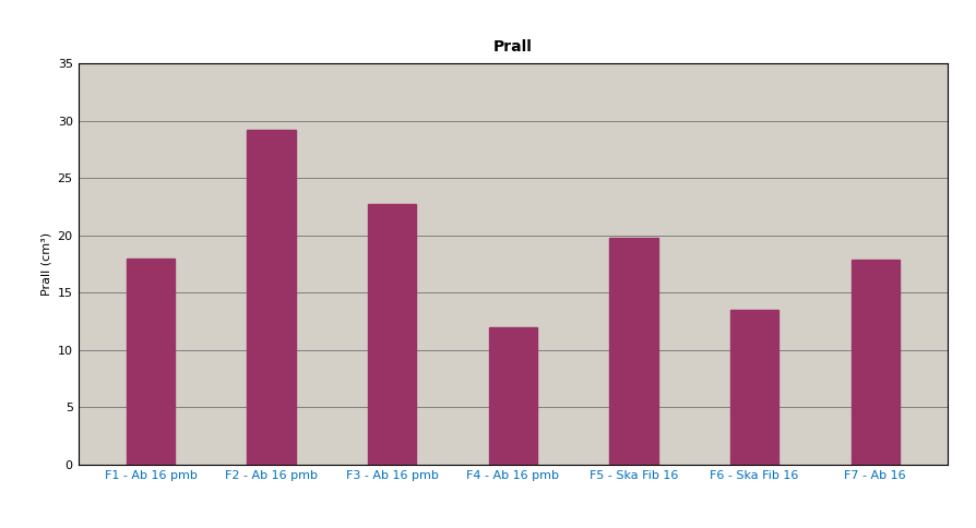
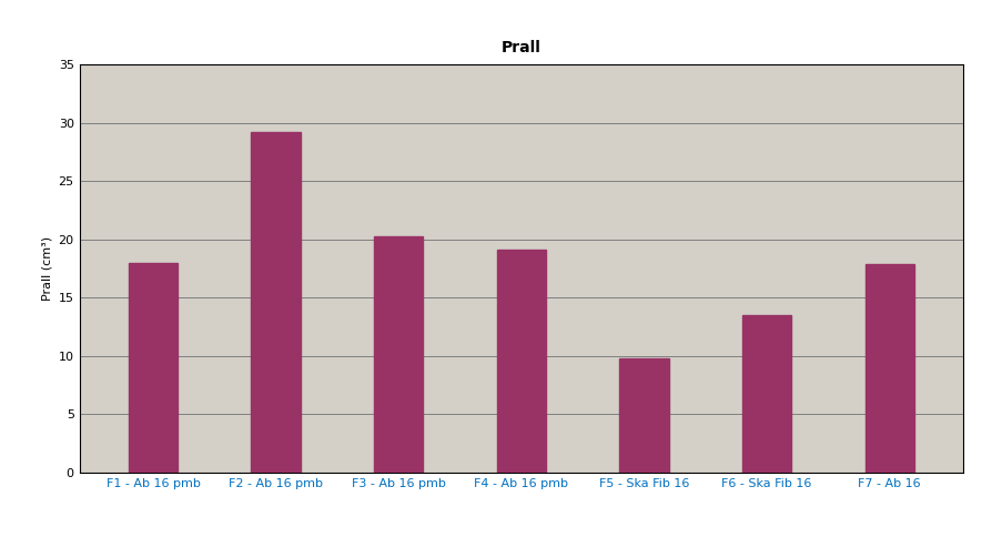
F3 - Ab 16 pmb: 22.7 -> 20.3
F4 - Ab 16 pmb: 12.0 -> 19.1
F5 - Ska Fib 16: 19.8 -> 9.8
